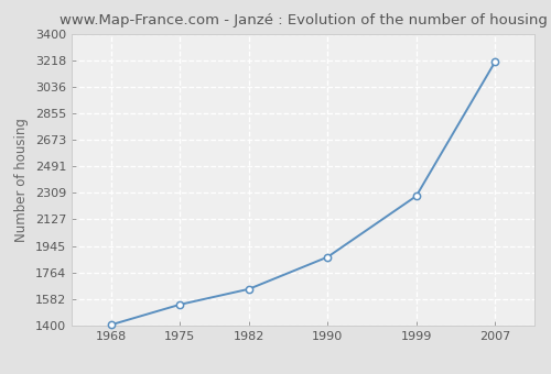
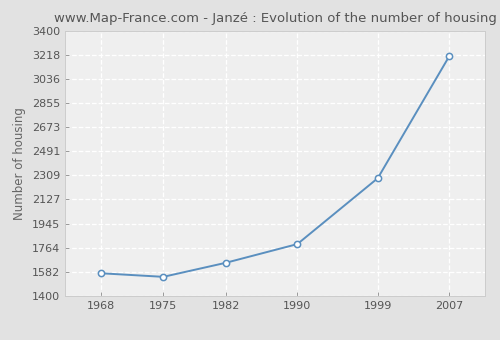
1968: 1400 -> 1570
1990: 1870 -> 1790
